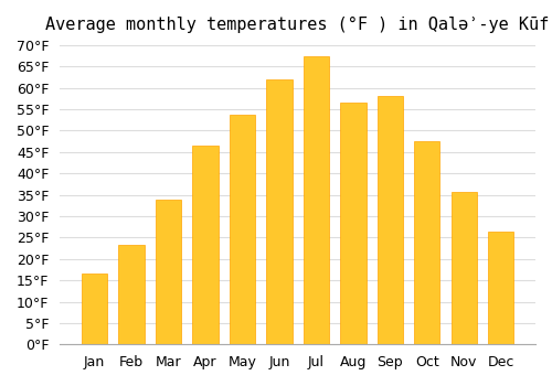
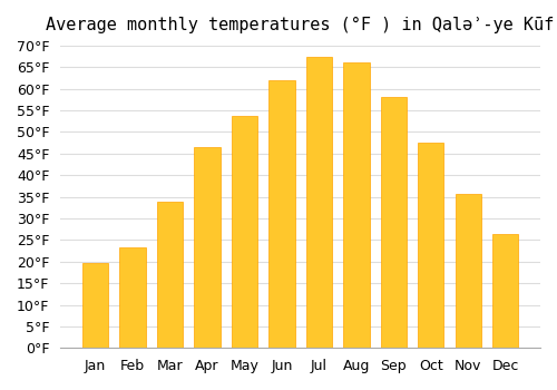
Jan: 16.5°F -> 19.8°F
Aug: 56.5°F -> 66.2°F
